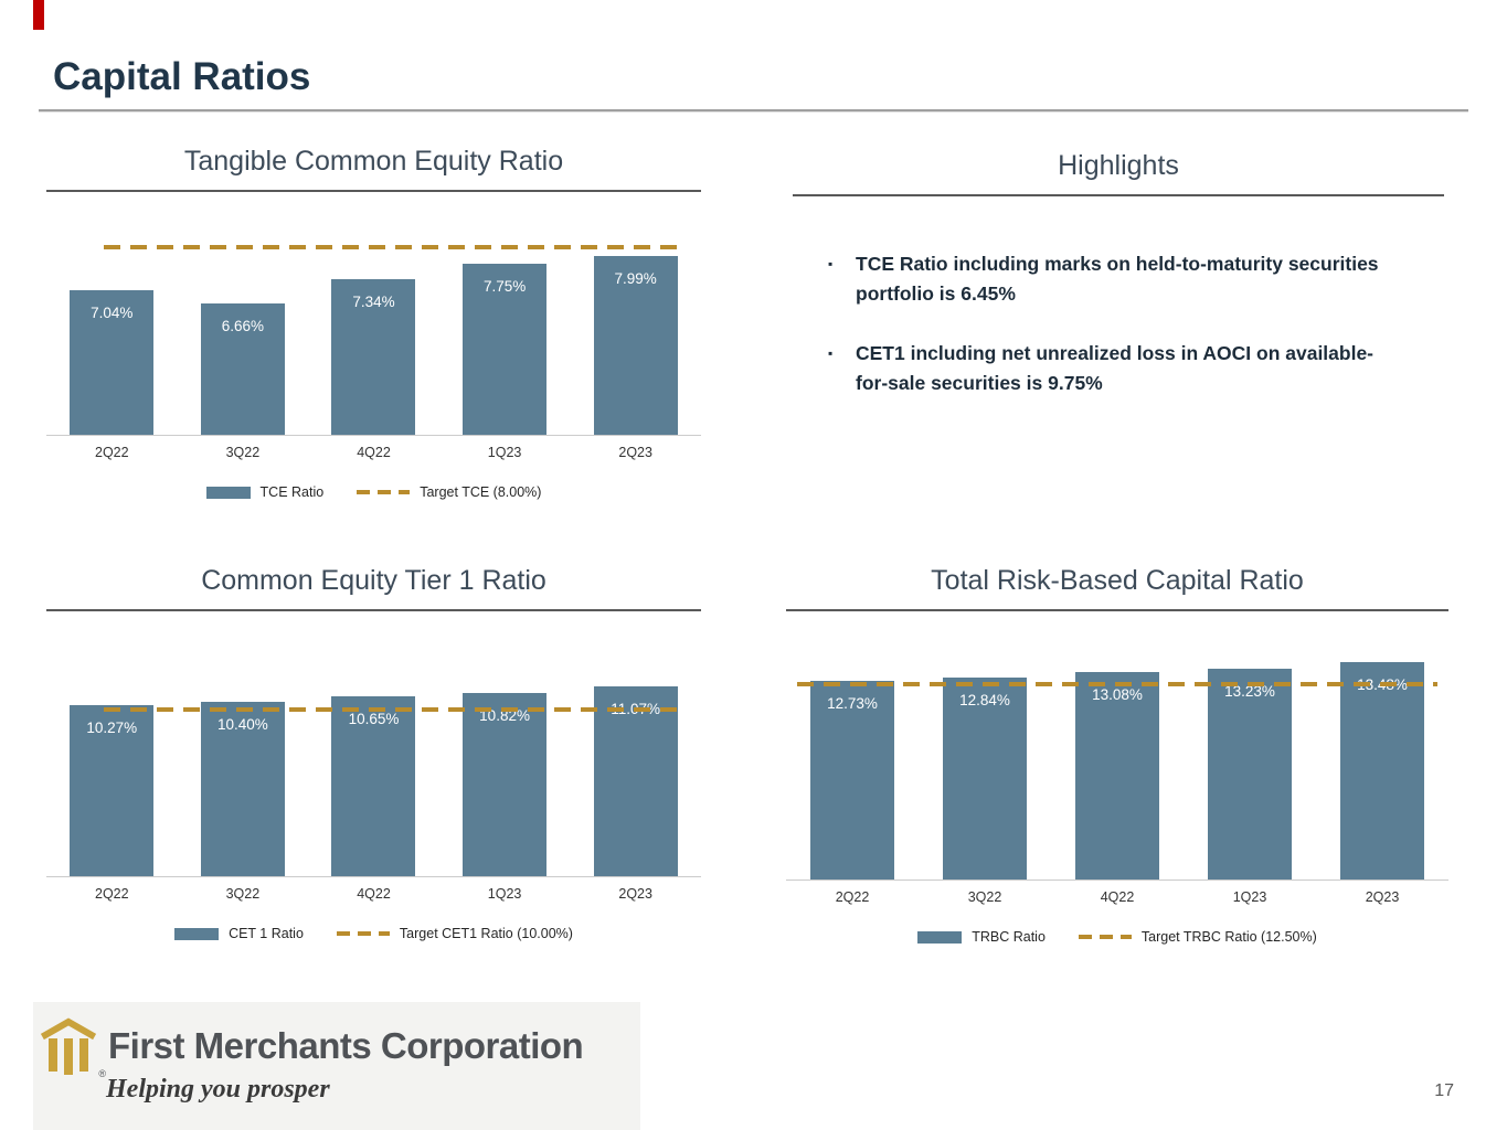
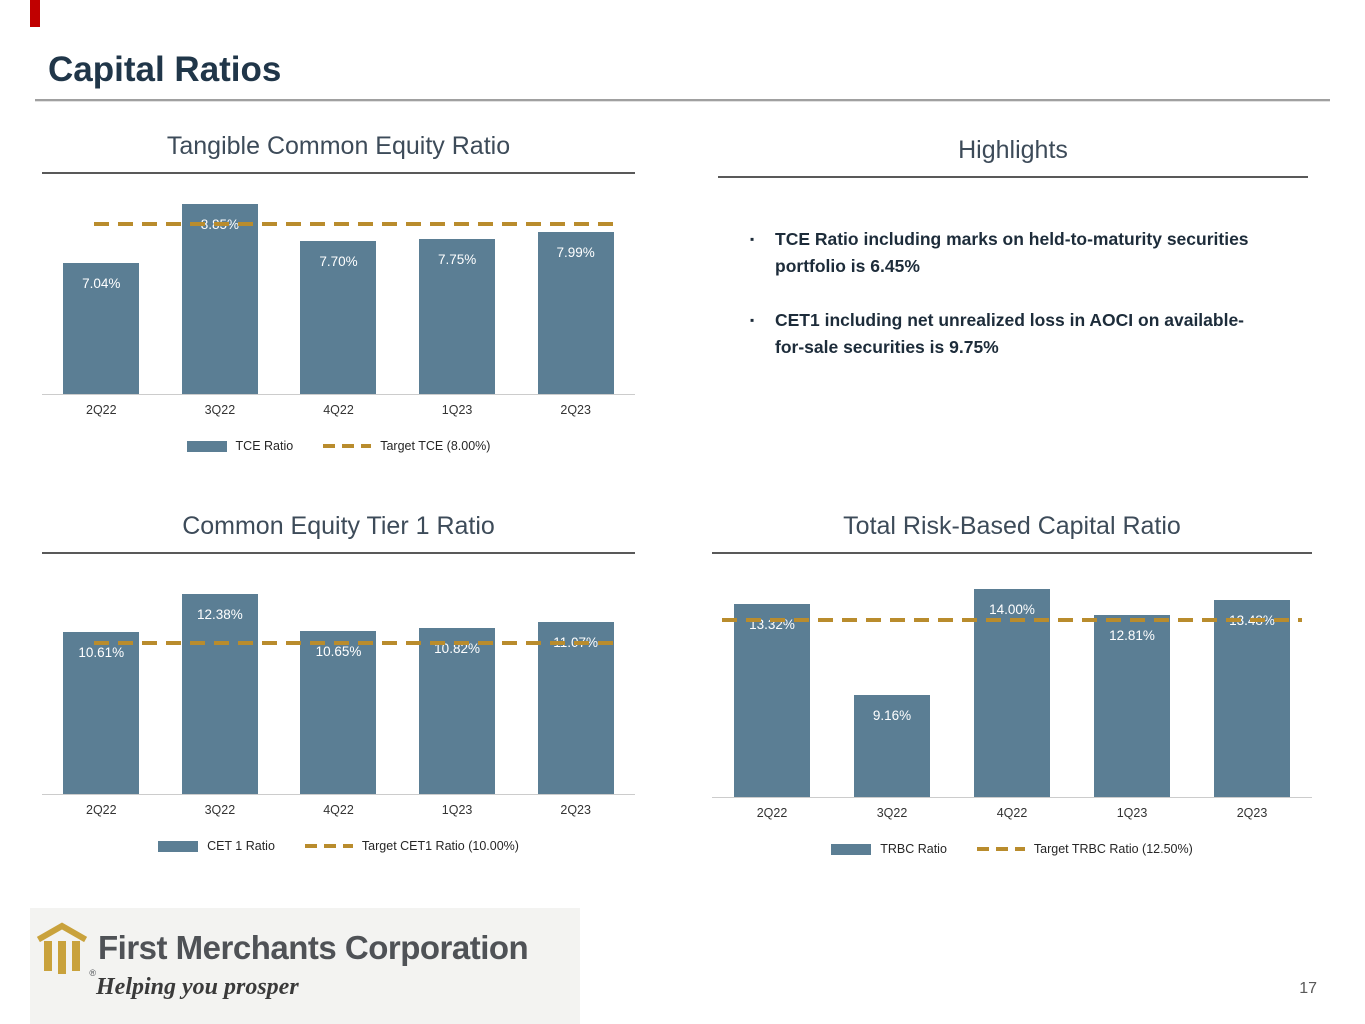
Tangible Common Equity Ratio/3Q22: 6.66% -> 8.85%
Tangible Common Equity Ratio/4Q22: 7.34% -> 7.70%
Common Equity Tier 1 Ratio/2Q22: 10.27% -> 10.61%
Common Equity Tier 1 Ratio/3Q22: 10.40% -> 12.38%
Total Risk-Based Capital Ratio/2Q22: 12.73% -> 13.32%
Total Risk-Based Capital Ratio/3Q22: 12.84% -> 9.16%
Total Risk-Based Capital Ratio/4Q22: 13.08% -> 14.00%
Total Risk-Based Capital Ratio/1Q23: 13.23% -> 12.81%
